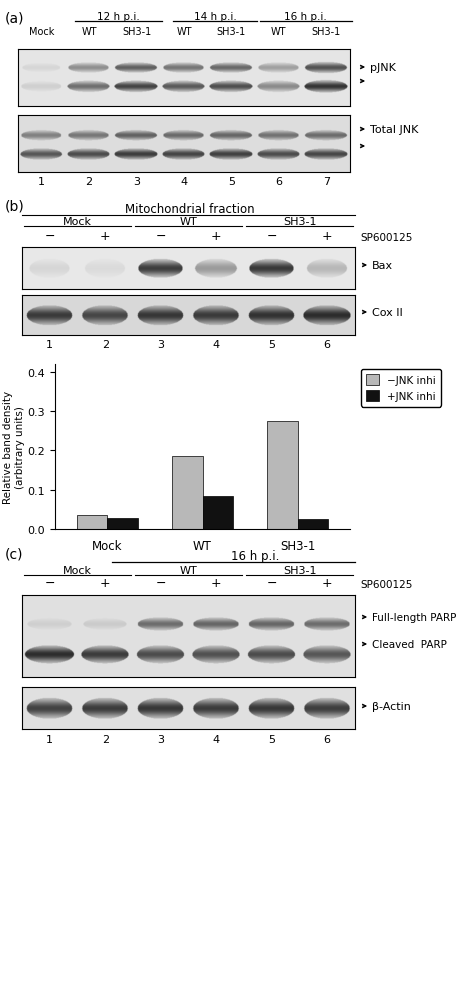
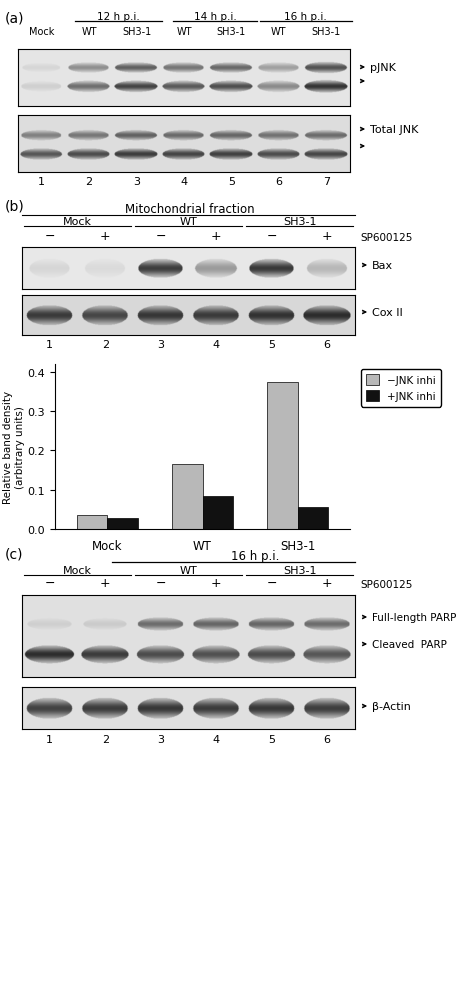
−JNK inhi/WT: 0.185 -> 0.165
−JNK inhi/SH3-1: 0.275 -> 0.375
+JNK inhi/SH3-1: 0.025 -> 0.055
